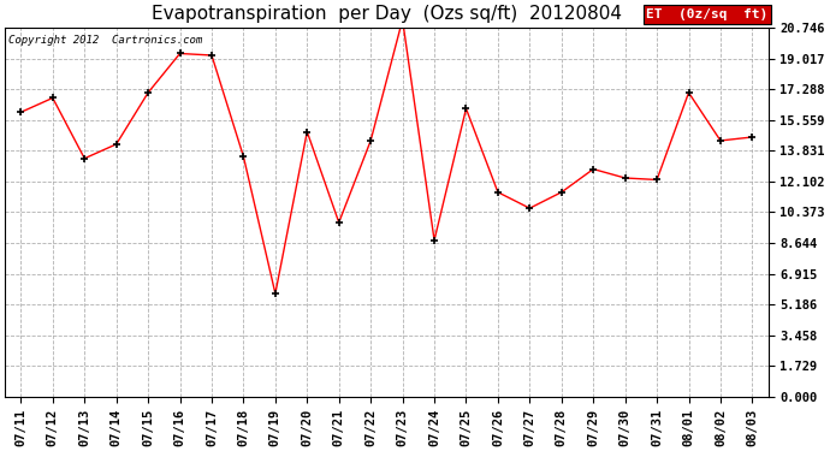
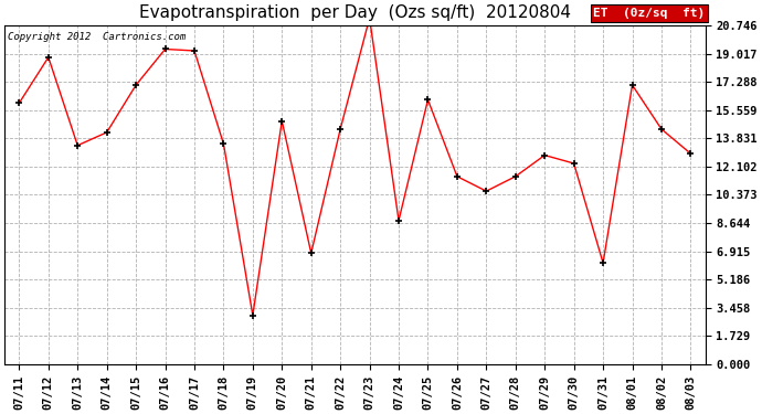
07/12: 16.8 -> 18.8
07/19: 5.8 -> 3.0
07/21: 9.8 -> 6.8
07/31: 12.2 -> 6.2
08/03: 14.6 -> 12.9
